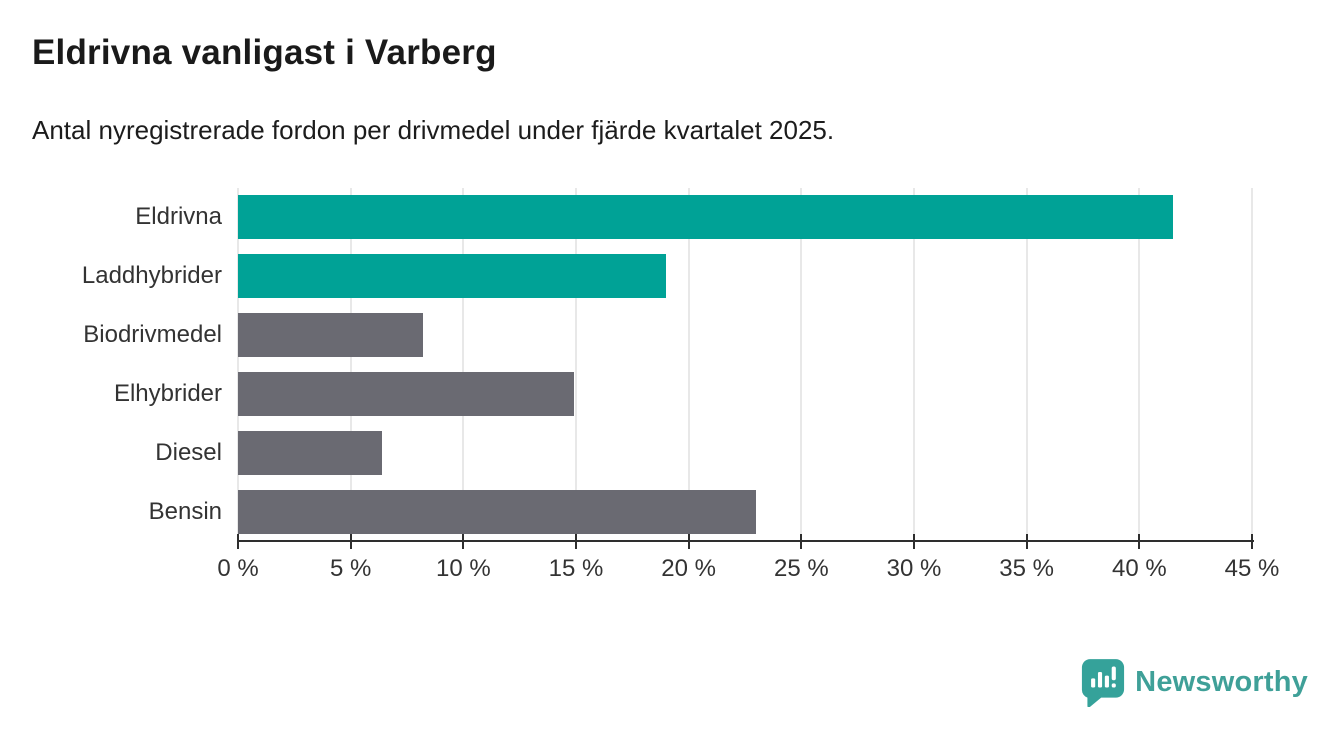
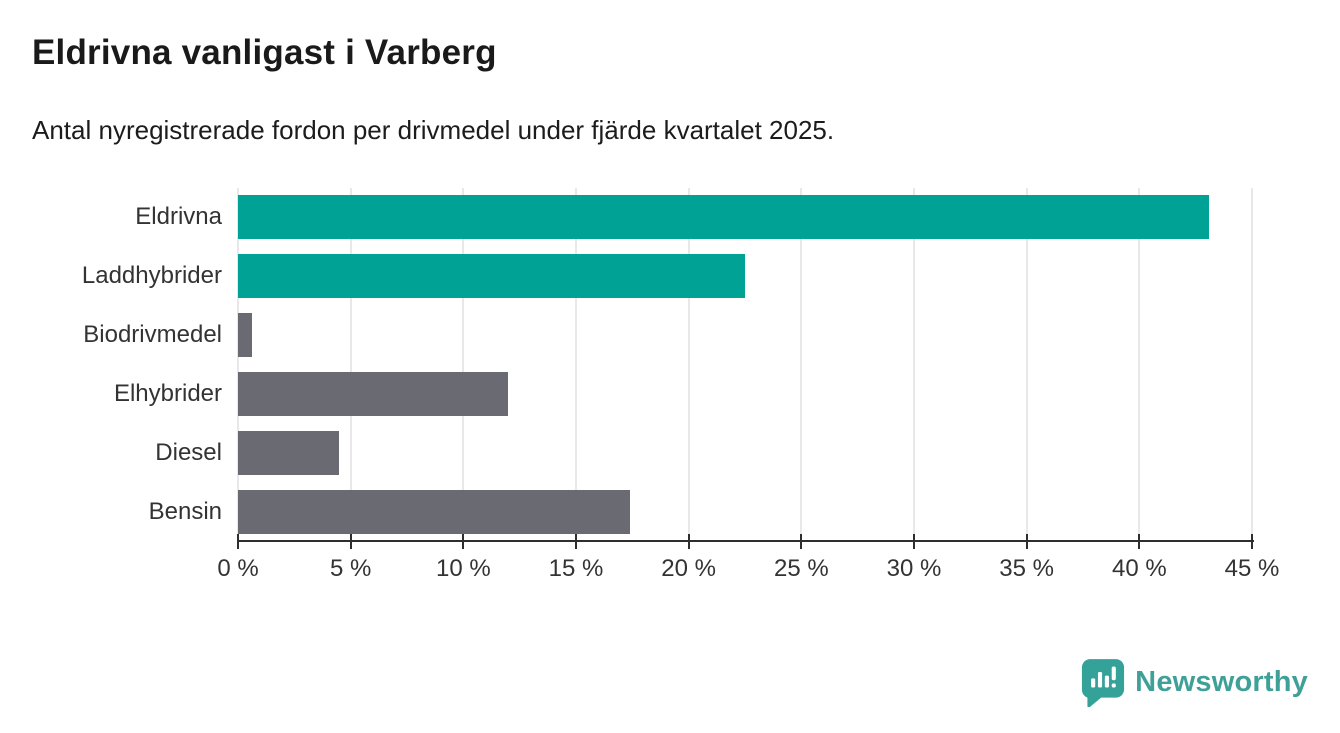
Eldrivna: 41.5% -> 43.1%
Laddhybrider: 19.0% -> 22.5%
Biodrivmedel: 8.2% -> 0.6%
Elhybrider: 14.9% -> 12.0%
Diesel: 6.4% -> 4.5%
Bensin: 23.0% -> 17.4%
